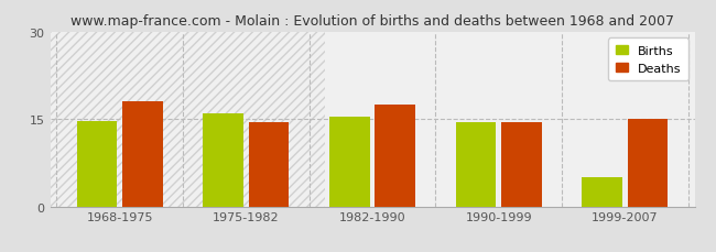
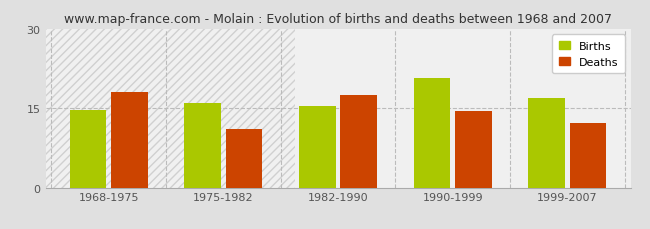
Deaths/1975-1982: 14.4 -> 11.0
Births/1990-1999: 14.4 -> 20.8
Births/1999-2007: 5.0 -> 17.0
Deaths/1999-2007: 15.0 -> 12.2
